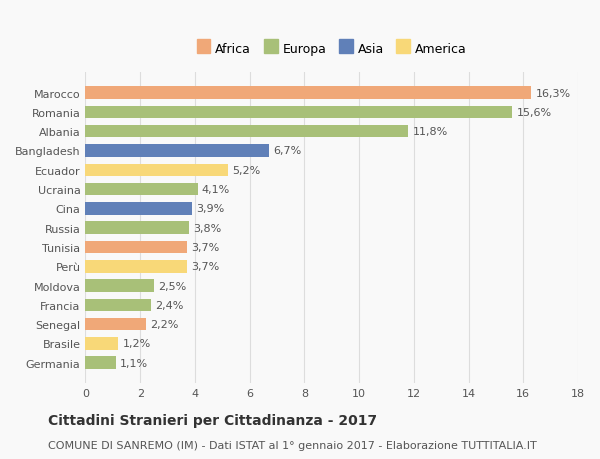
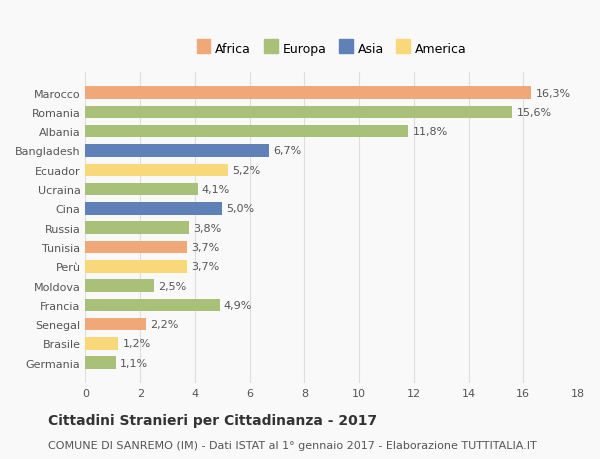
Cina: 3,9% -> 5,0%
Francia: 2,4% -> 4,9%
